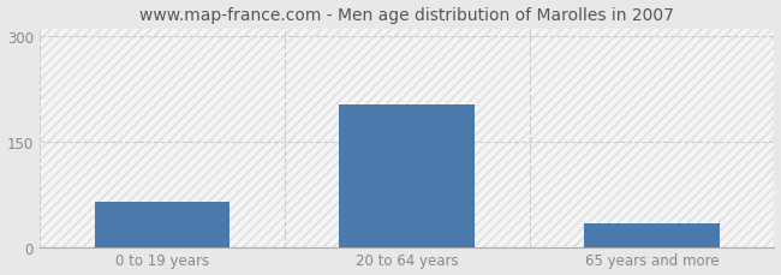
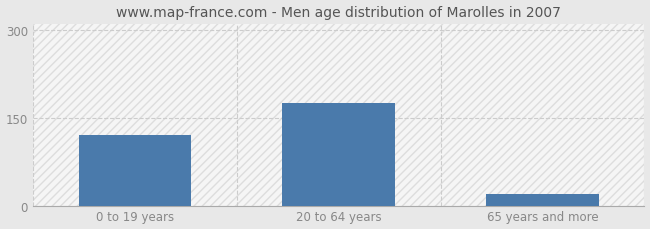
0 to 19 years: 64 -> 120
20 to 64 years: 202 -> 175
65 years and more: 34 -> 20
